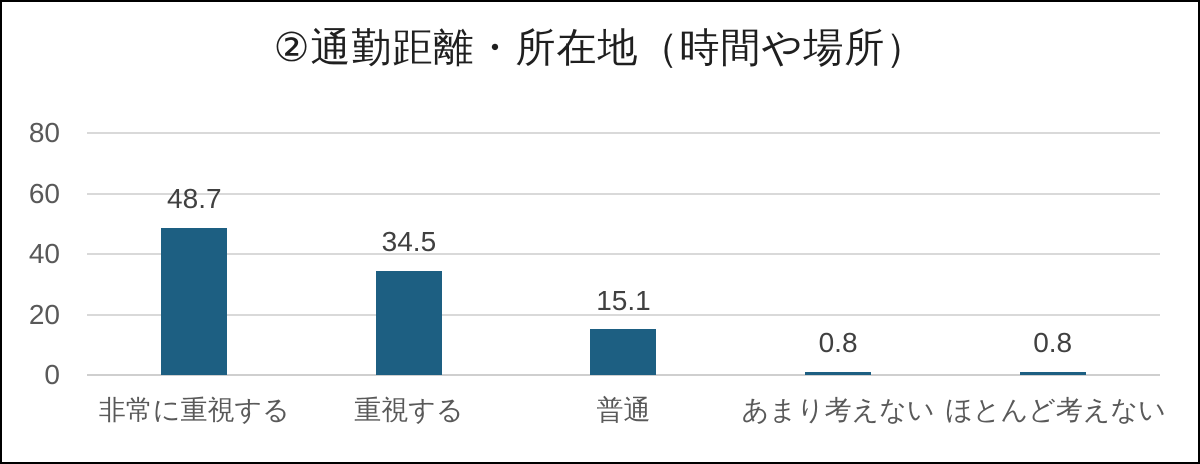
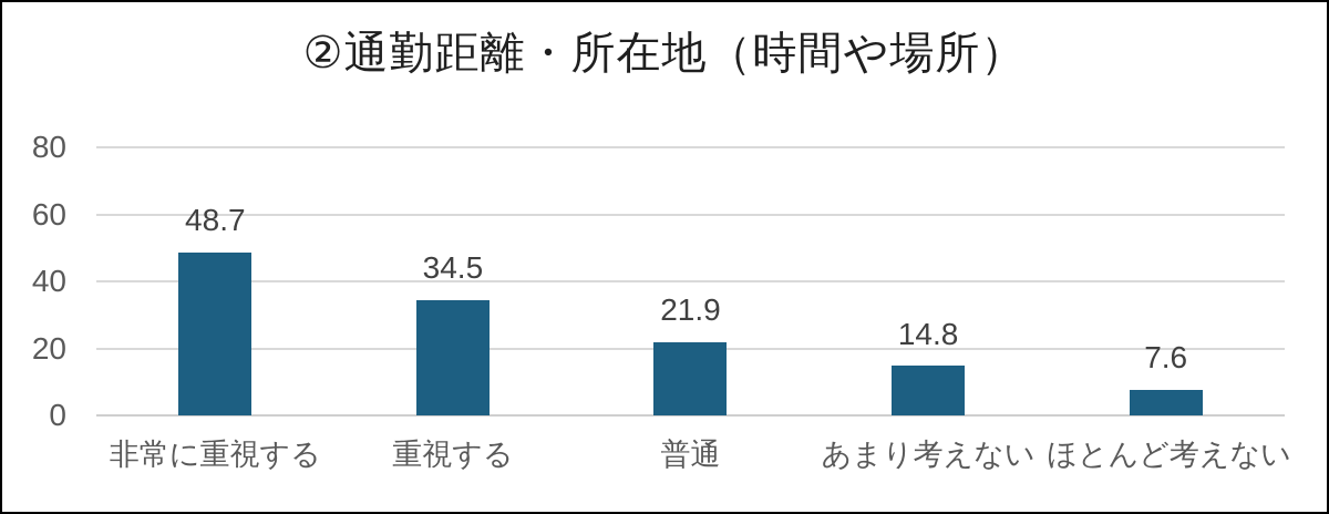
普通: 15.1 -> 21.9
あまり考えない: 0.8 -> 14.8
ほとんど考えない: 0.8 -> 7.6
